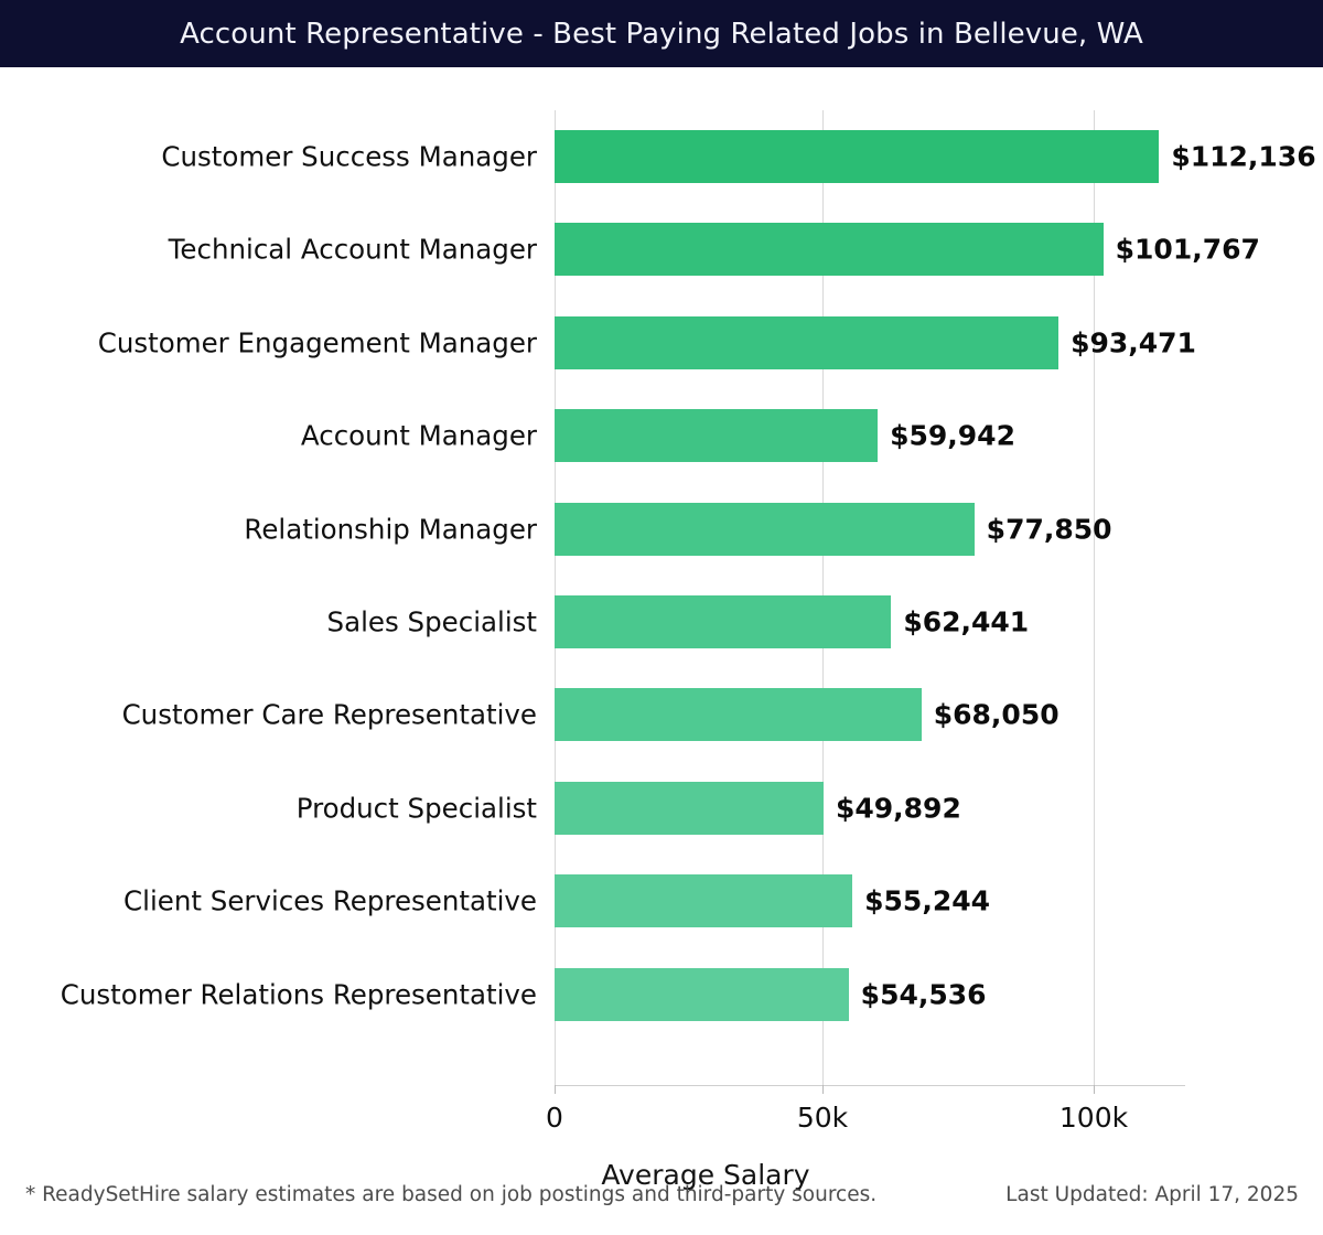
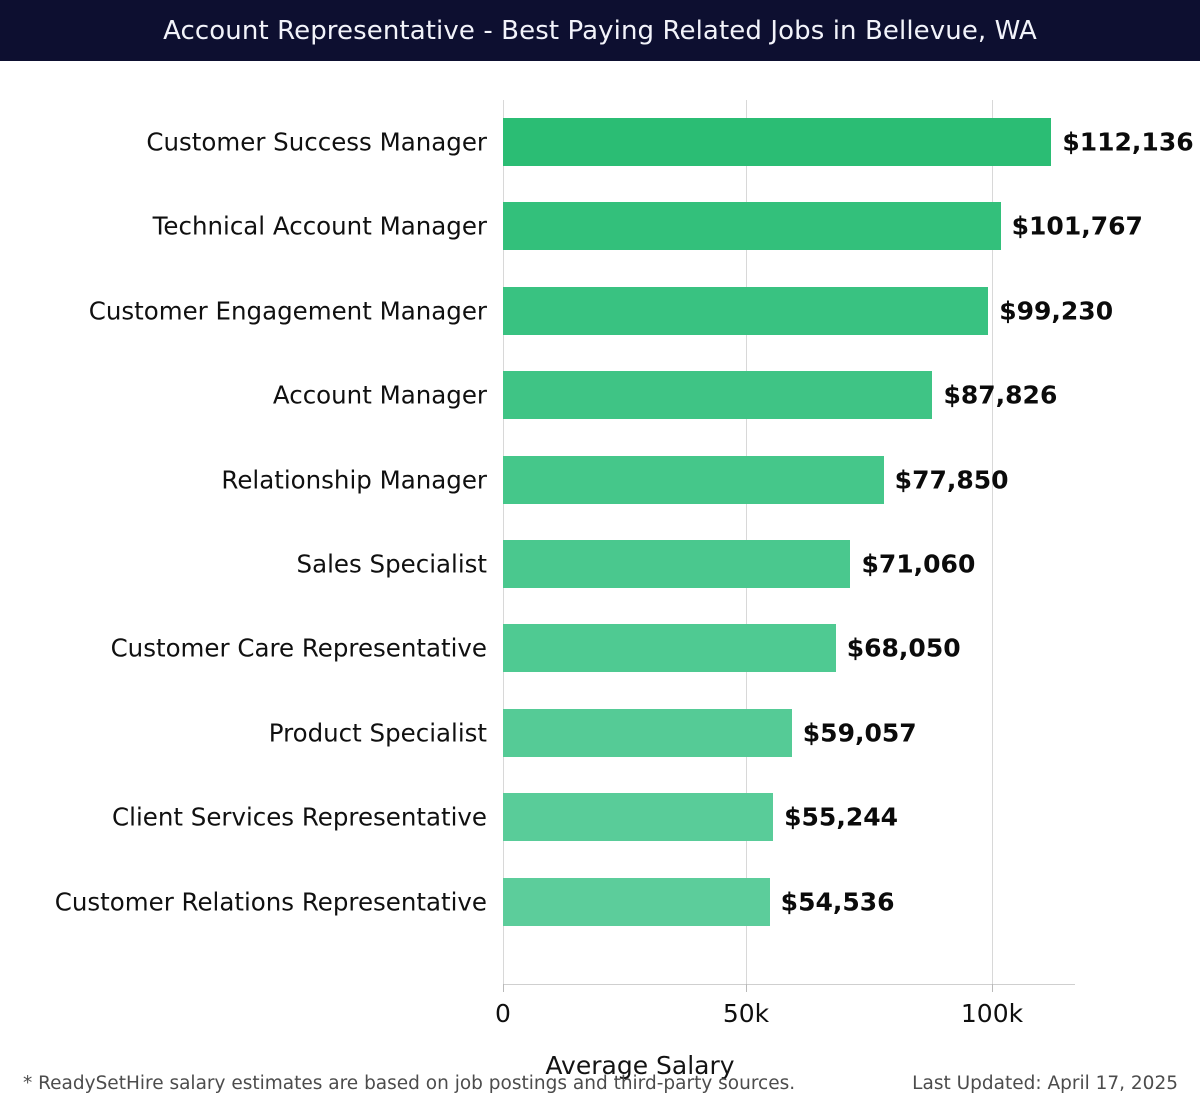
Customer Engagement Manager: $93,471 -> $99,230
Account Manager: $59,942 -> $87,826
Sales Specialist: $62,441 -> $71,060
Product Specialist: $49,892 -> $59,057
